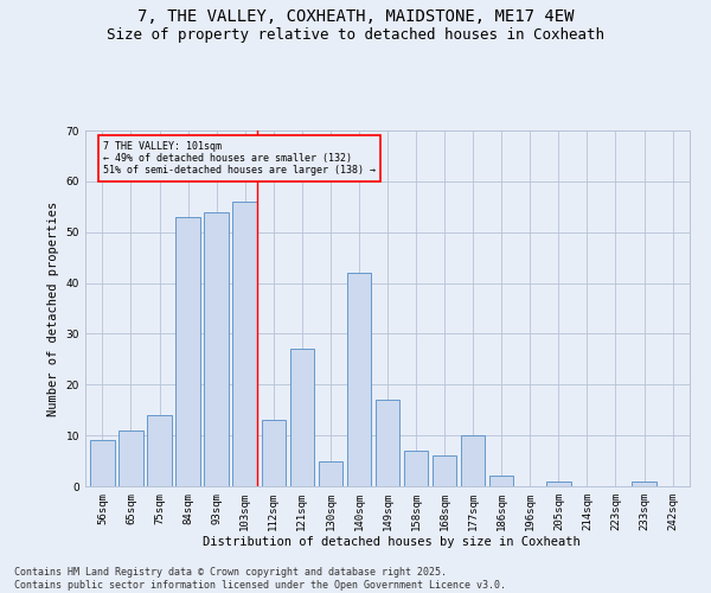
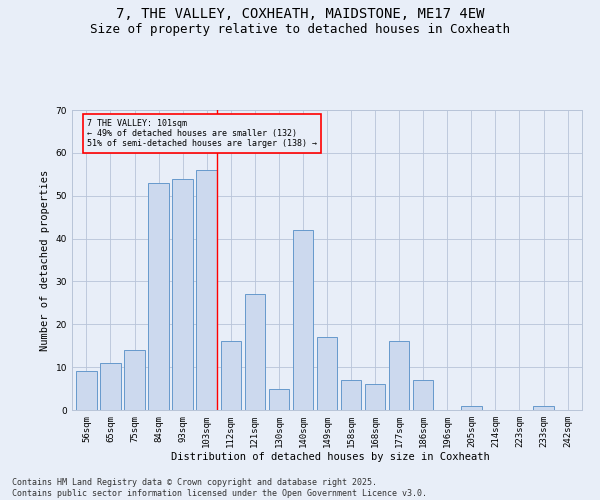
112sqm: 13 -> 16
177sqm: 10 -> 16
186sqm: 2 -> 7
